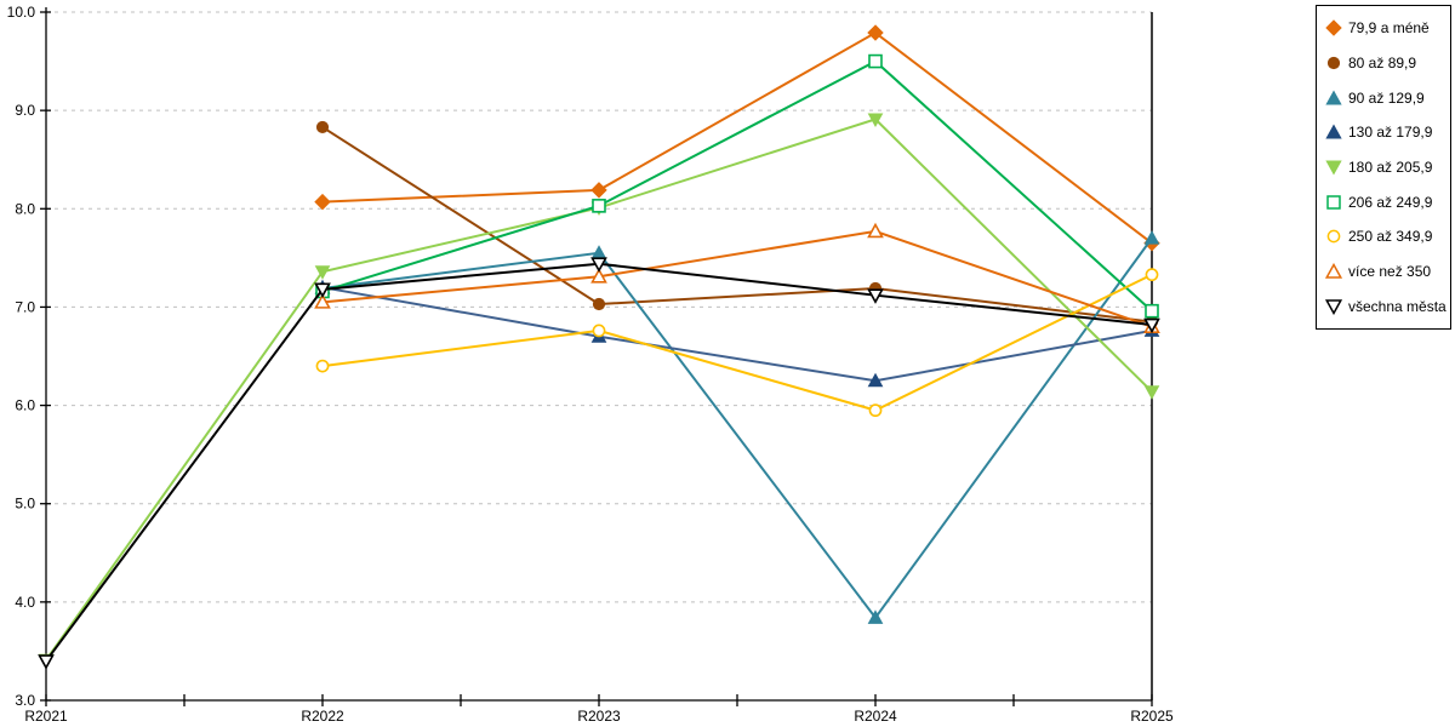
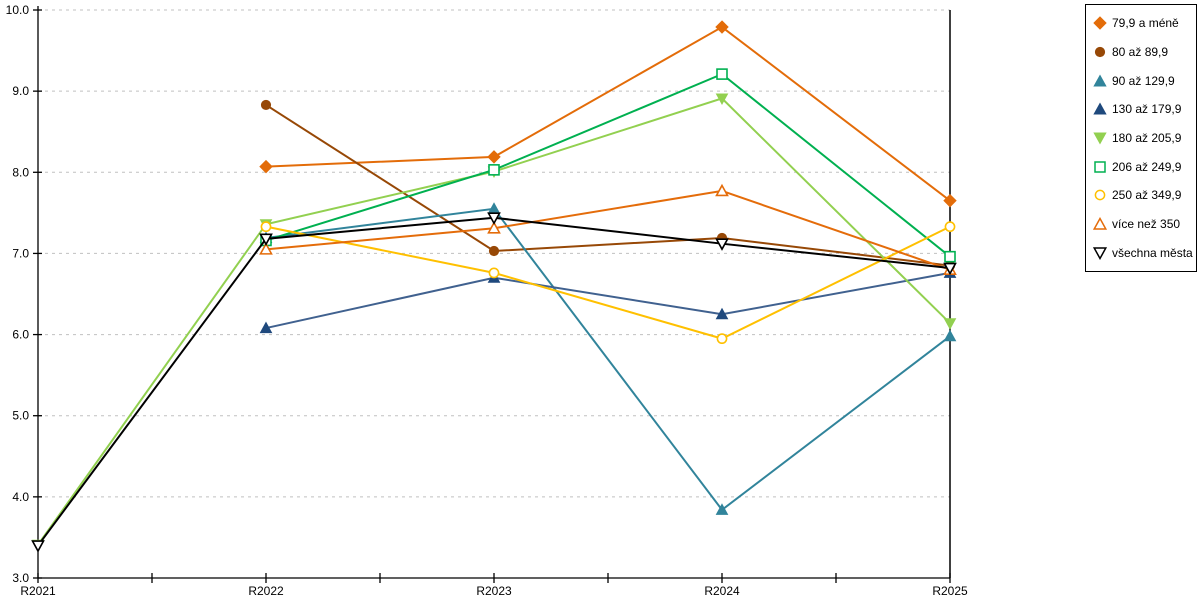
130 až 179,9/R2022: 7.2 -> 6.1
250 až 349,9/R2022: 6.4 -> 7.3
206 až 249,9/R2024: 9.5 -> 9.2
90 až 129,9/R2025: 7.7 -> 6.0
